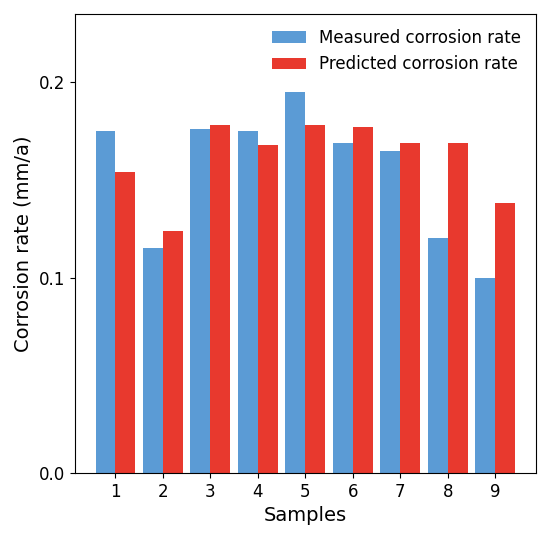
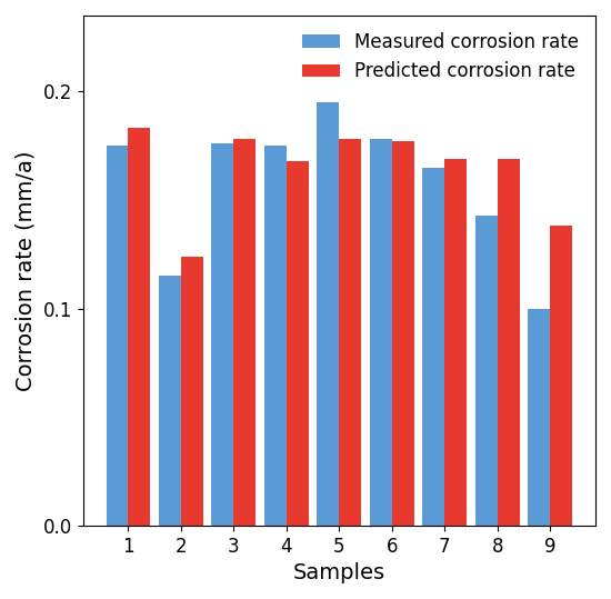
Predicted corrosion rate/1: 0.154 -> 0.183
Measured corrosion rate/6: 0.169 -> 0.178
Measured corrosion rate/8: 0.120 -> 0.143
